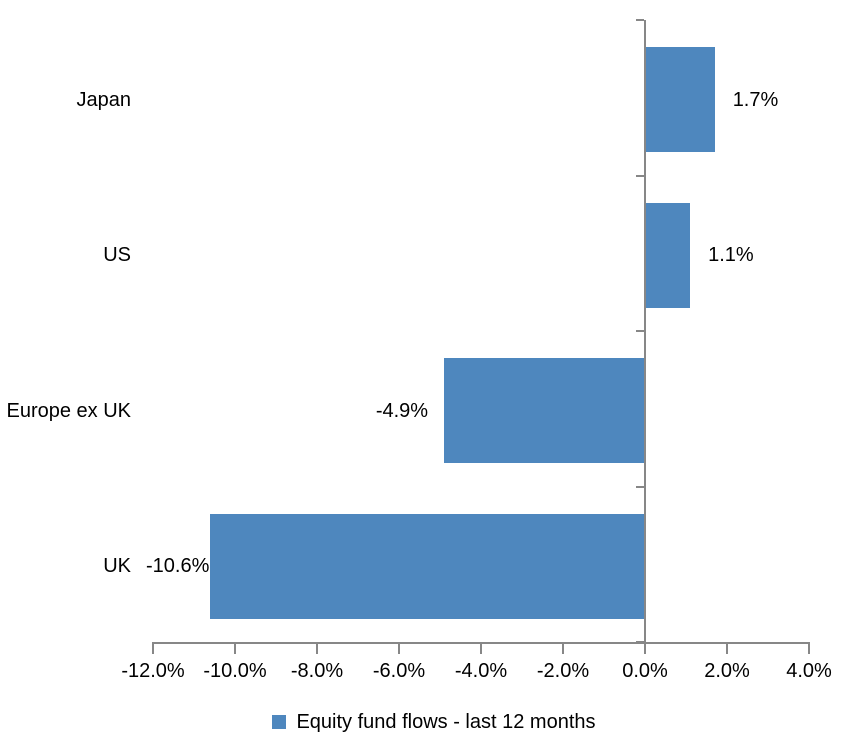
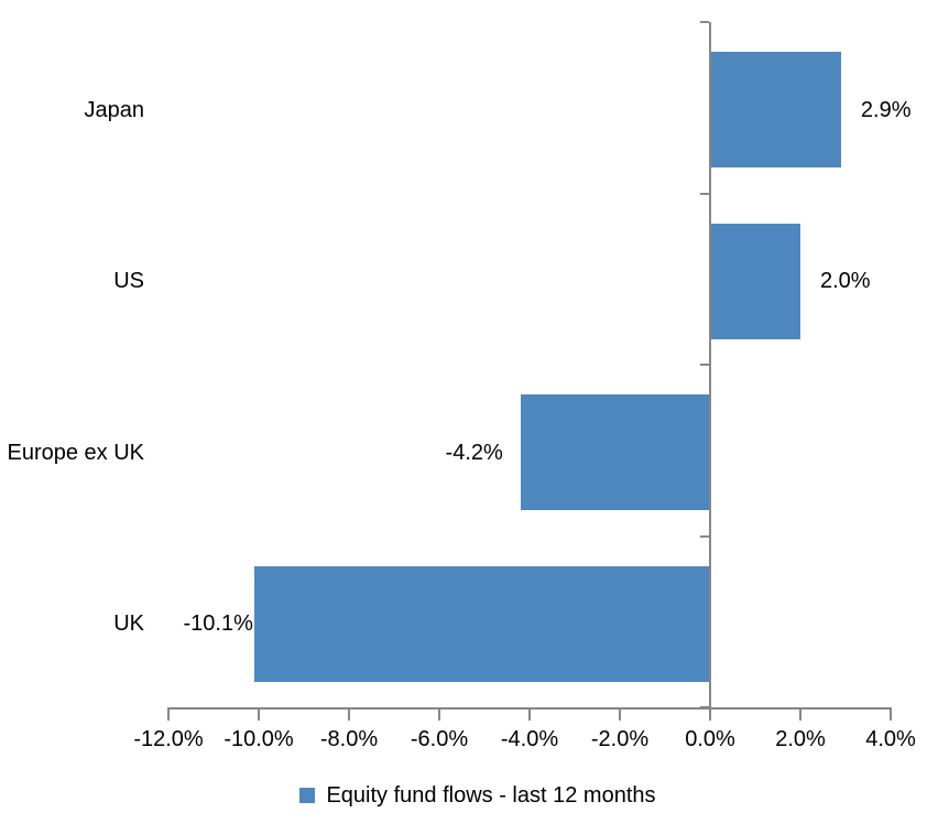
Japan: 1.7% -> 2.9%
US: 1.1% -> 2.0%
Europe ex UK: -4.9% -> -4.2%
UK: -10.6% -> -10.1%
